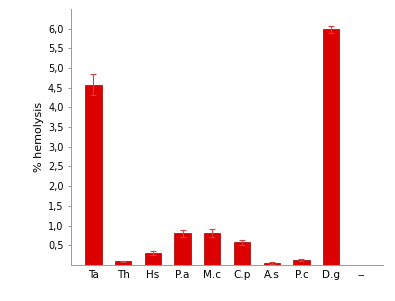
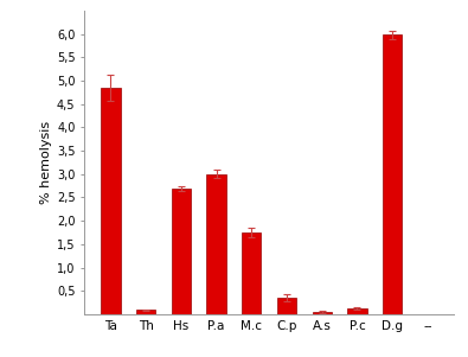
Ta: 4,58 -> 4,85
Hs: 0,29 -> 2,70
P.a: 0,80 -> 3,00
M.c: 0,81 -> 1,75
C.p: 0,57 -> 0,35
